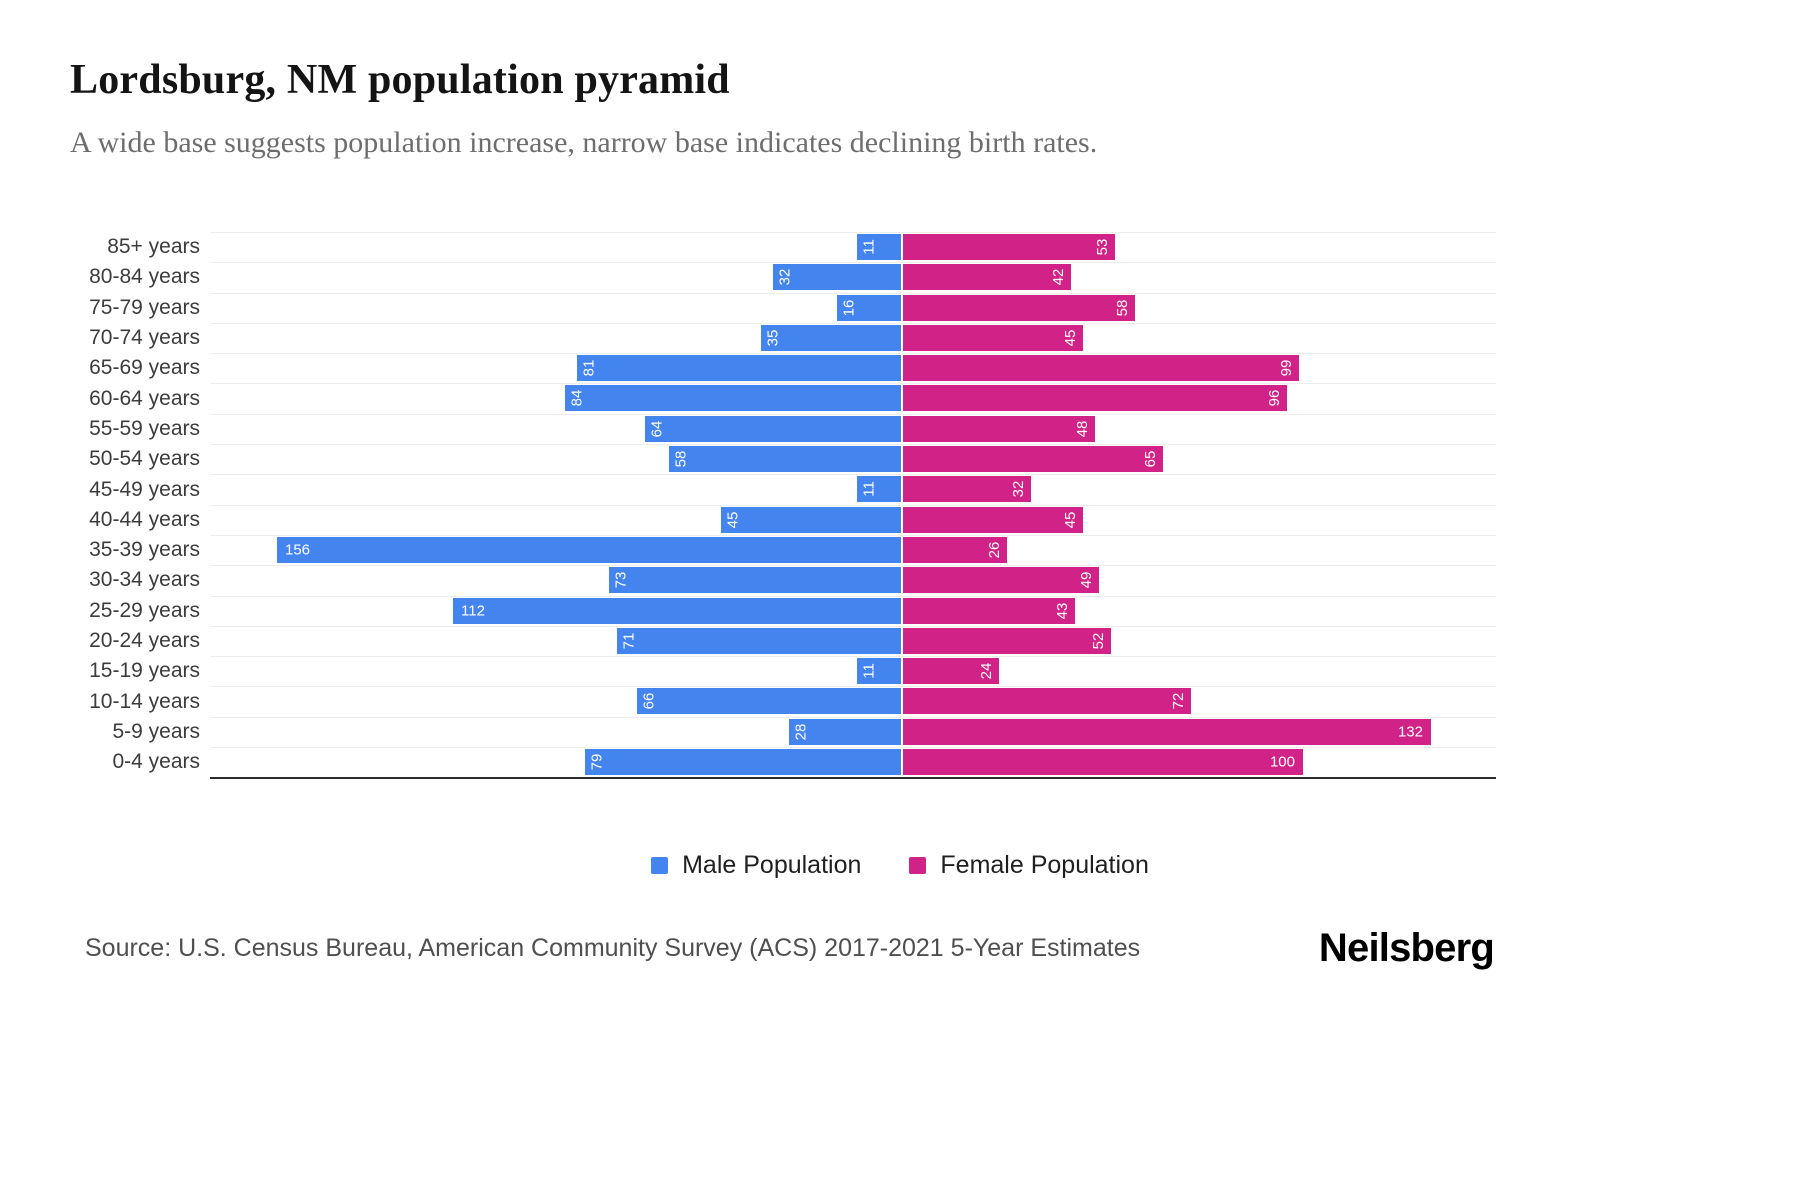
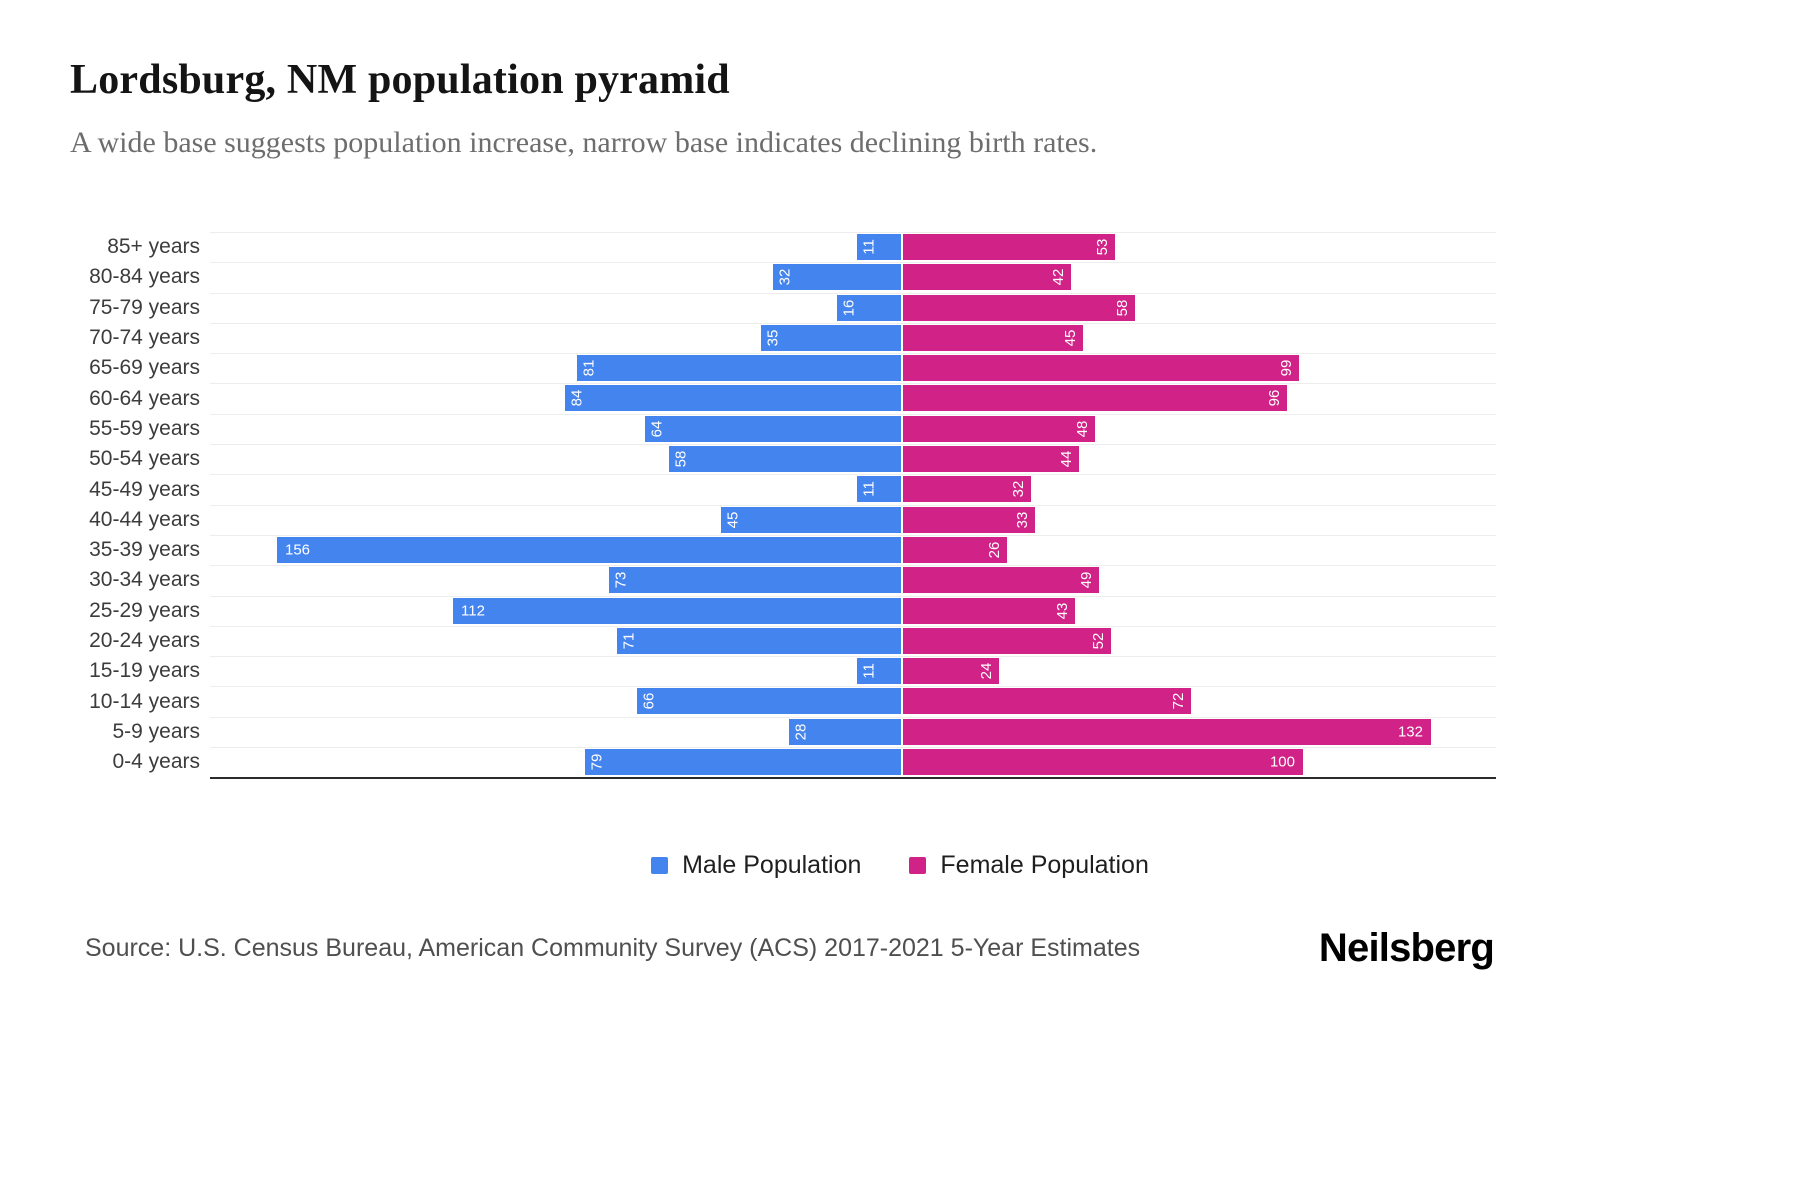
Female Population/50-54 years: 65 -> 44
Female Population/40-44 years: 45 -> 33
